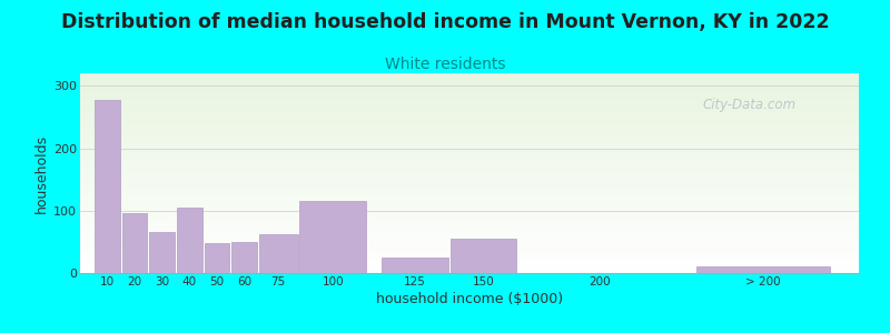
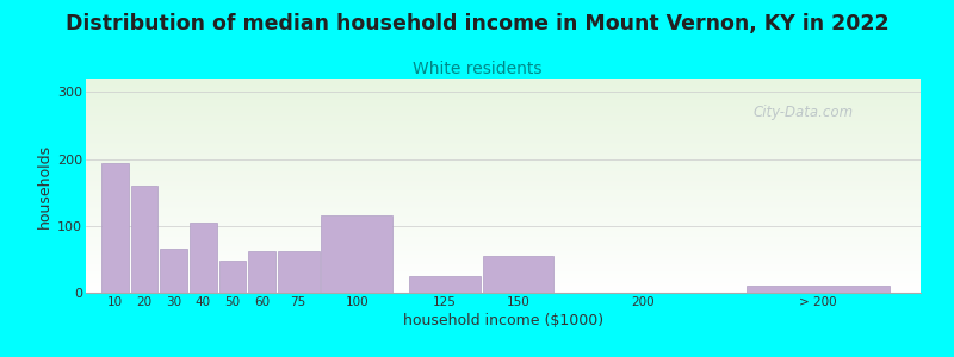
10: 278 -> 193
20: 96 -> 160
60: 50 -> 62
